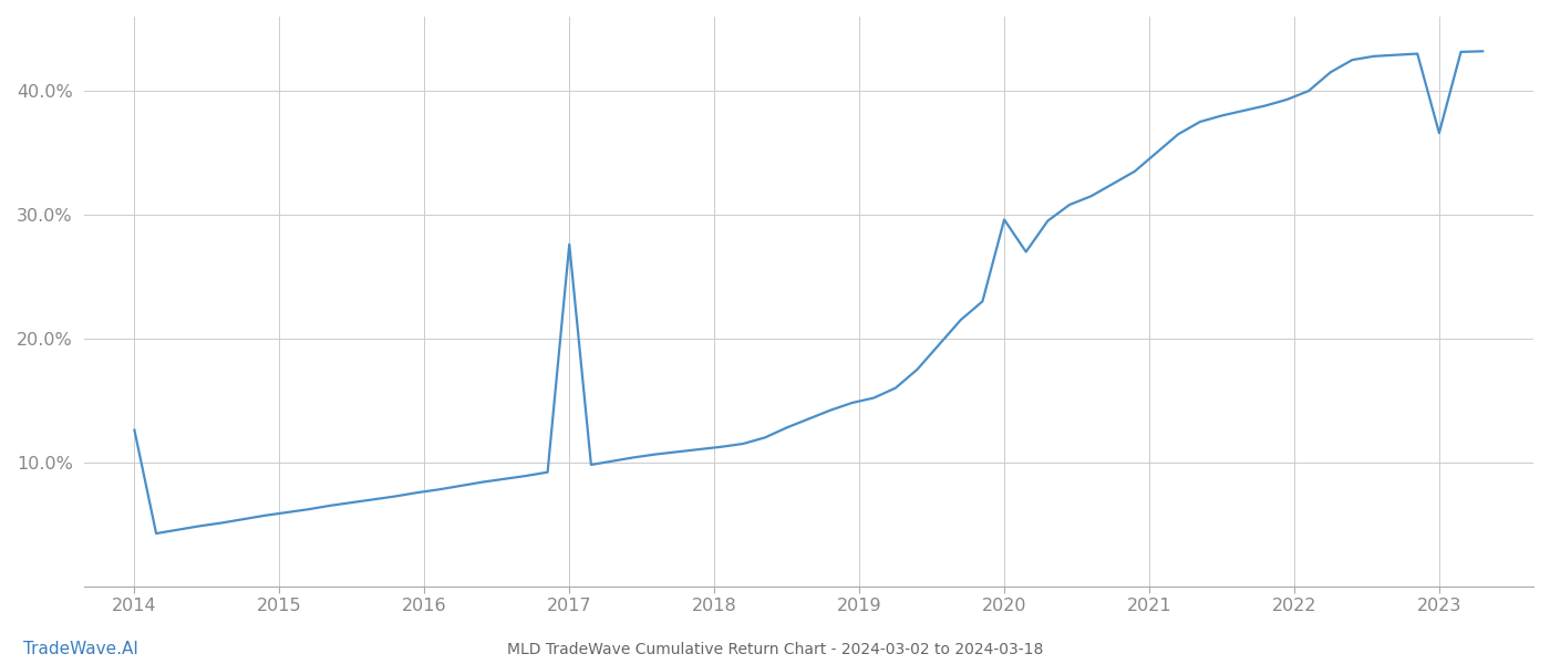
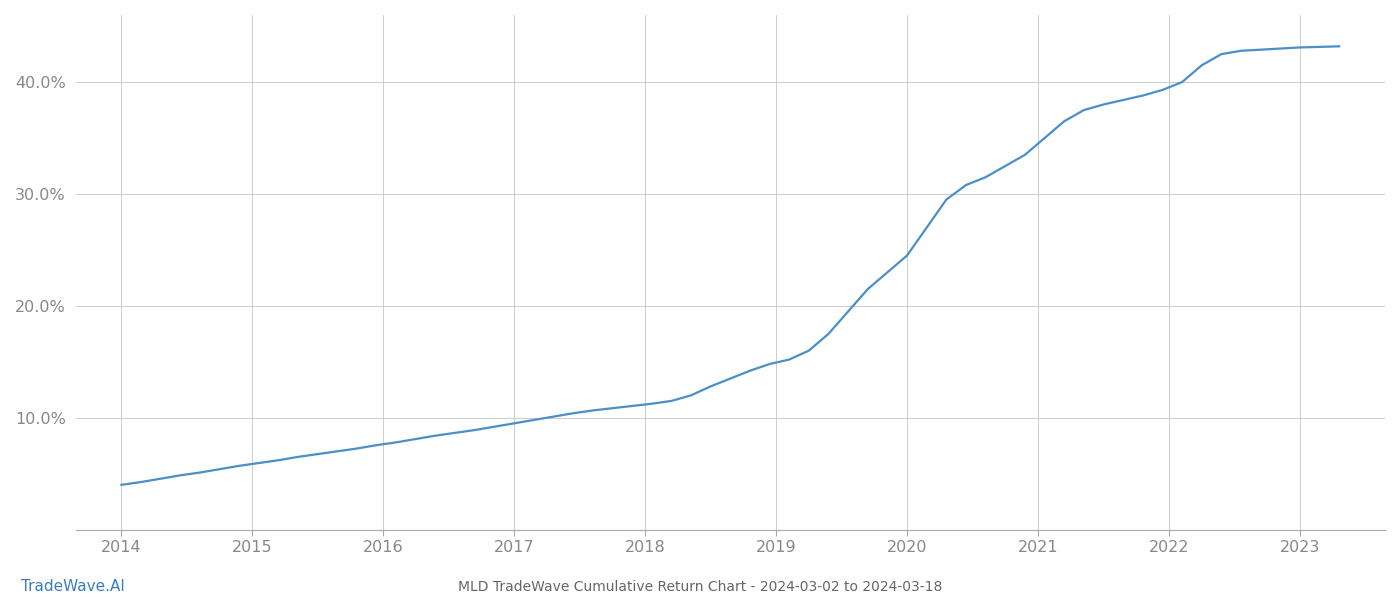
2014: 12.6% -> 4.0%
2017: 27.6% -> 9.5%
2020: 29.6% -> 24.5%
2023: 36.6% -> 43.1%
